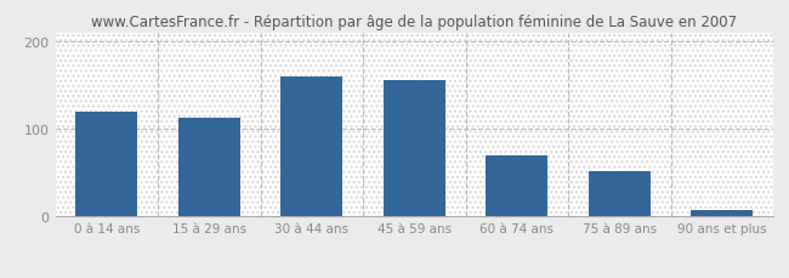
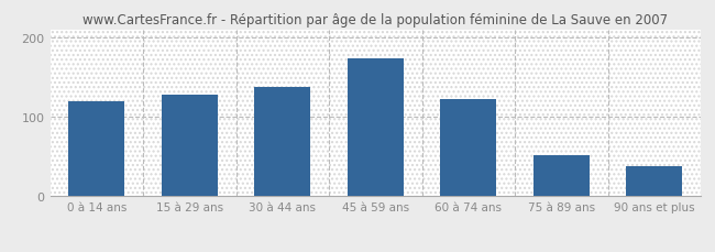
15 à 29 ans: 113 -> 128
30 à 44 ans: 160 -> 138
45 à 59 ans: 155 -> 174
60 à 74 ans: 70 -> 122
90 ans et plus: 8 -> 38
